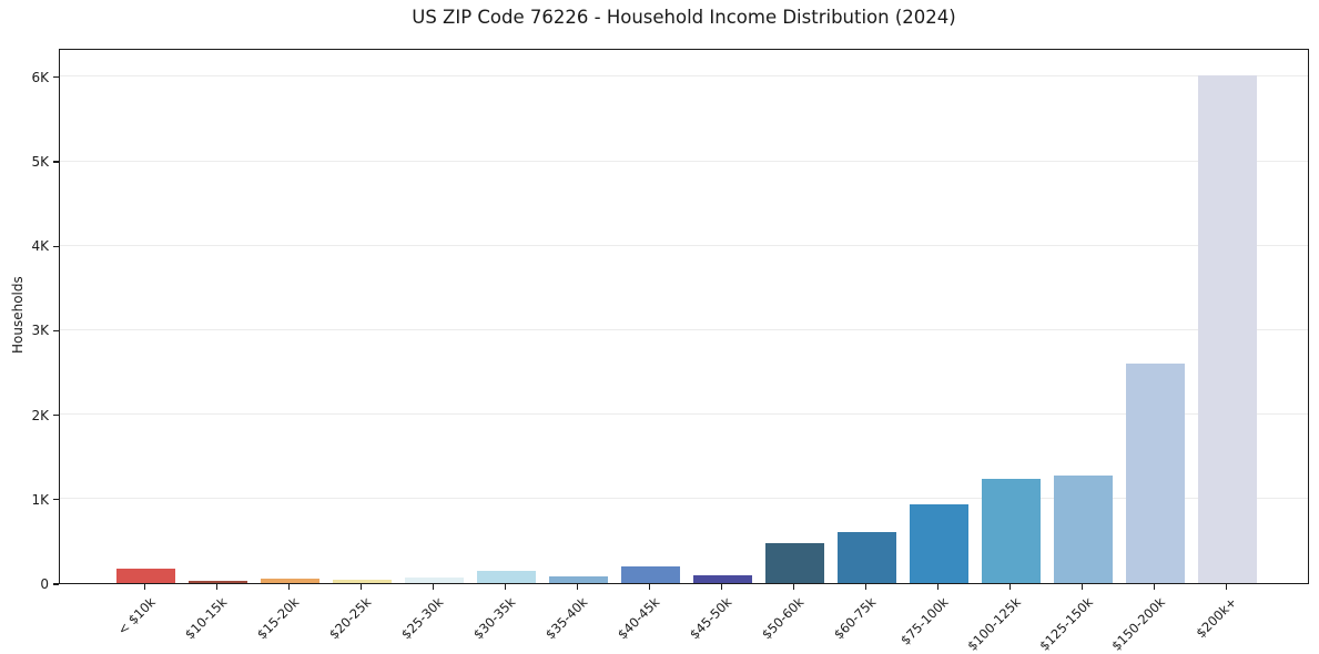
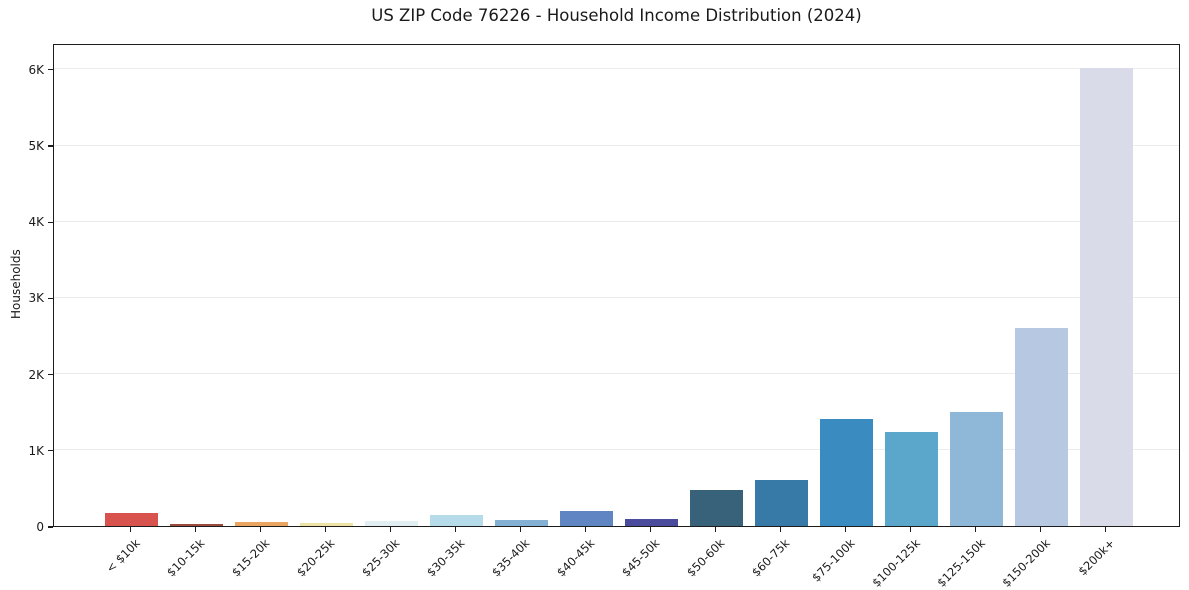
$75-100k: 0.9K -> 1.4K
$125-150k: 1.3K -> 1.5K
